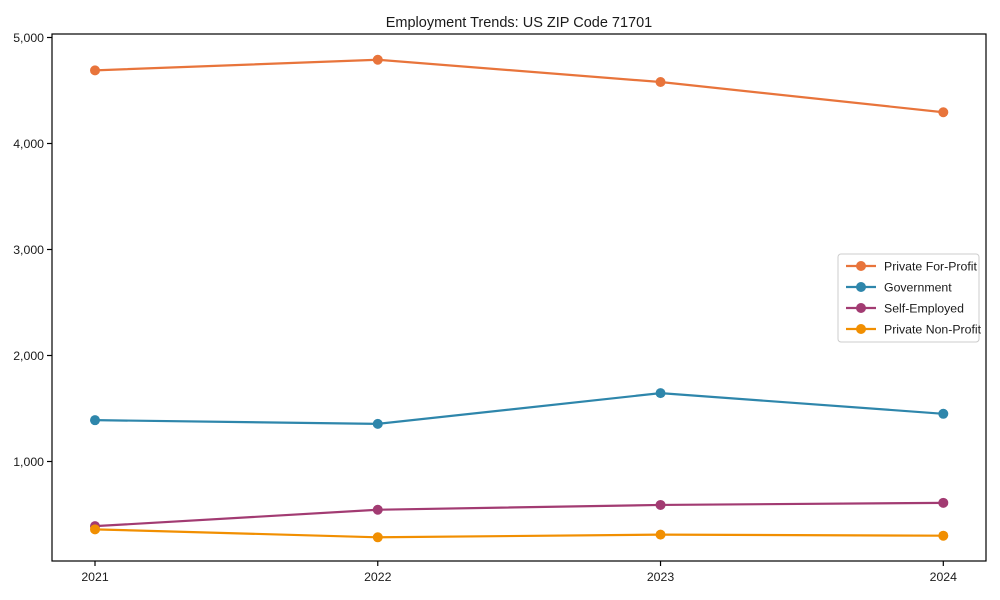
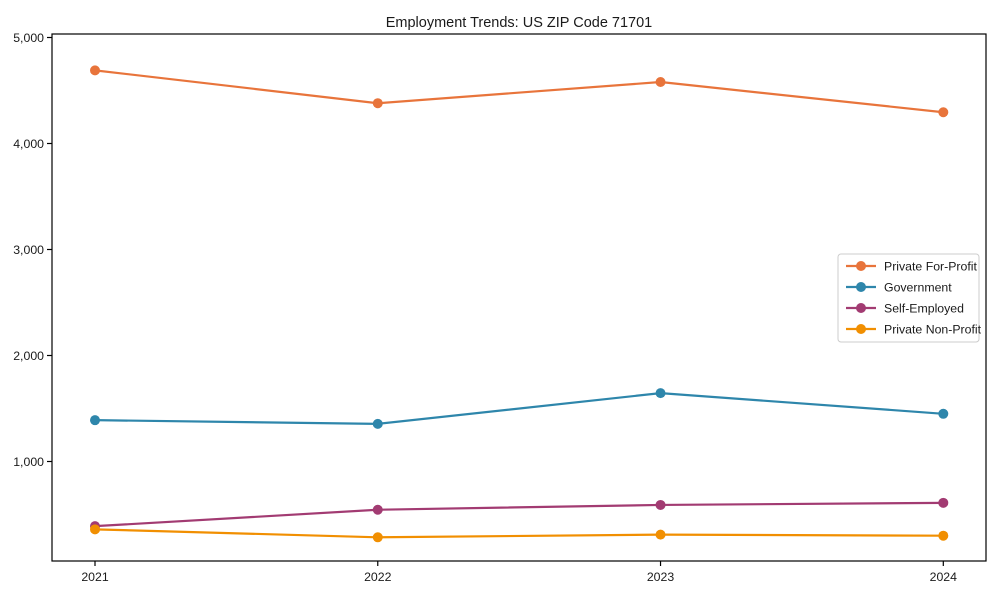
Private For-Profit/2022: 4790 -> 4380
